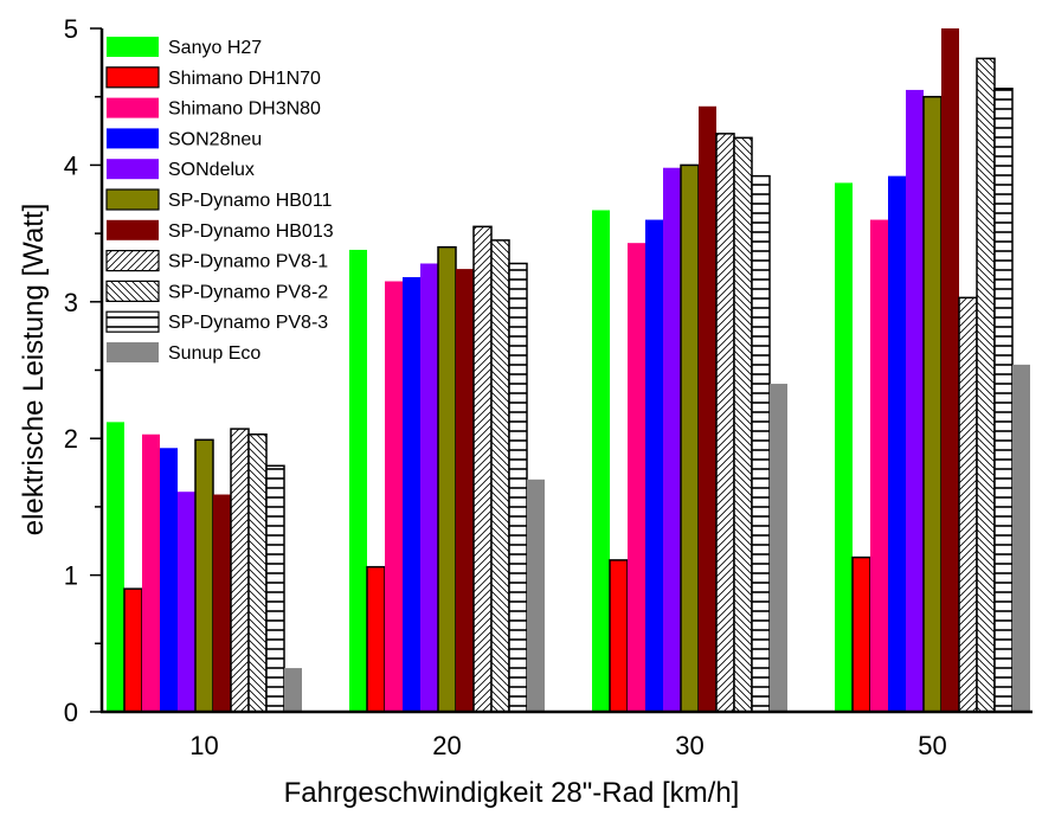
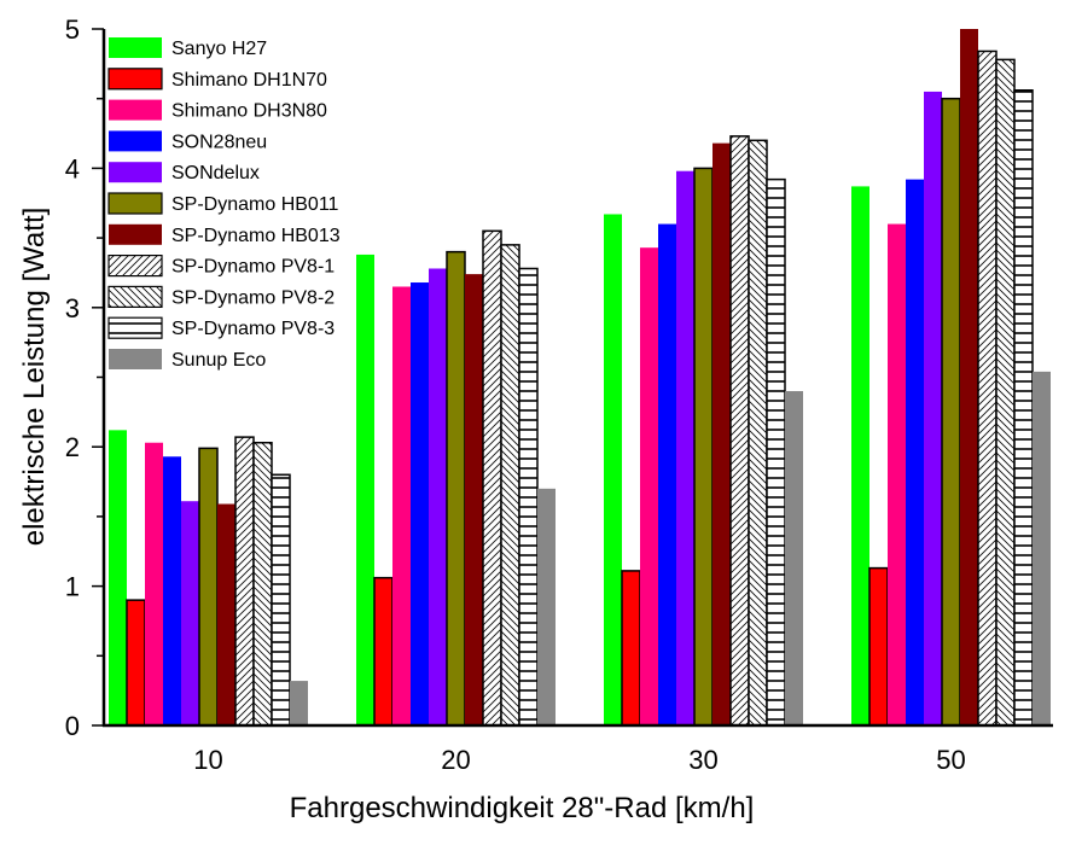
SP-Dynamo HB013/30: 4.43 -> 4.18
SP-Dynamo PV8-1/50: 3.03 -> 4.84
